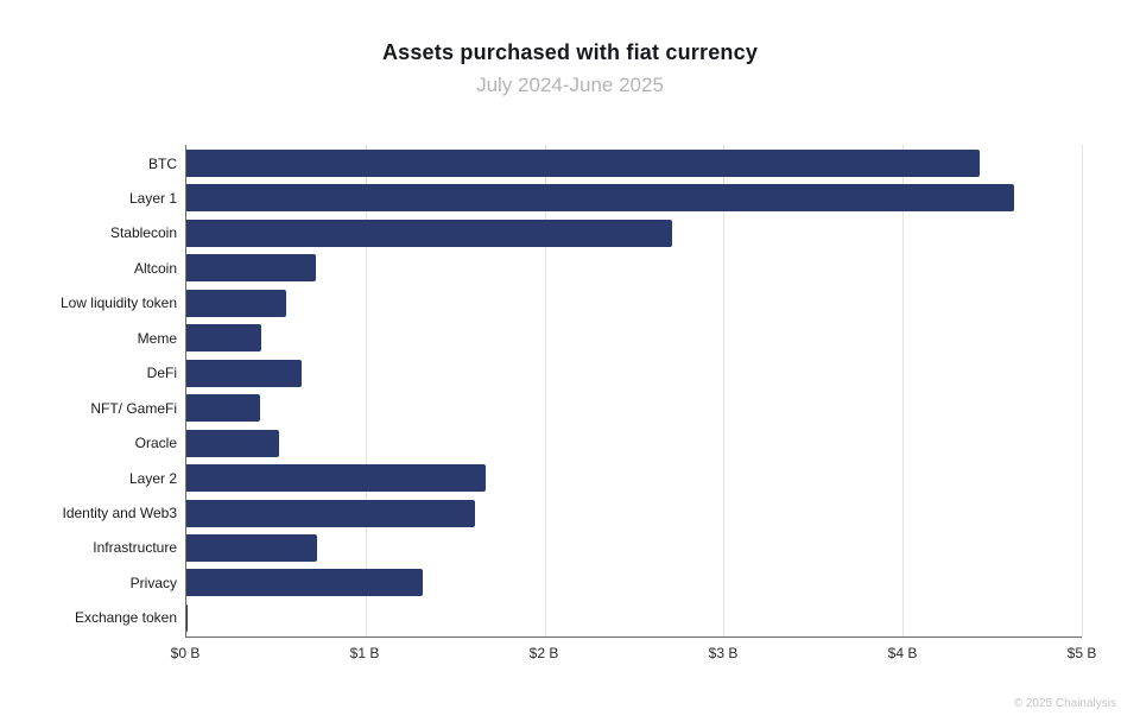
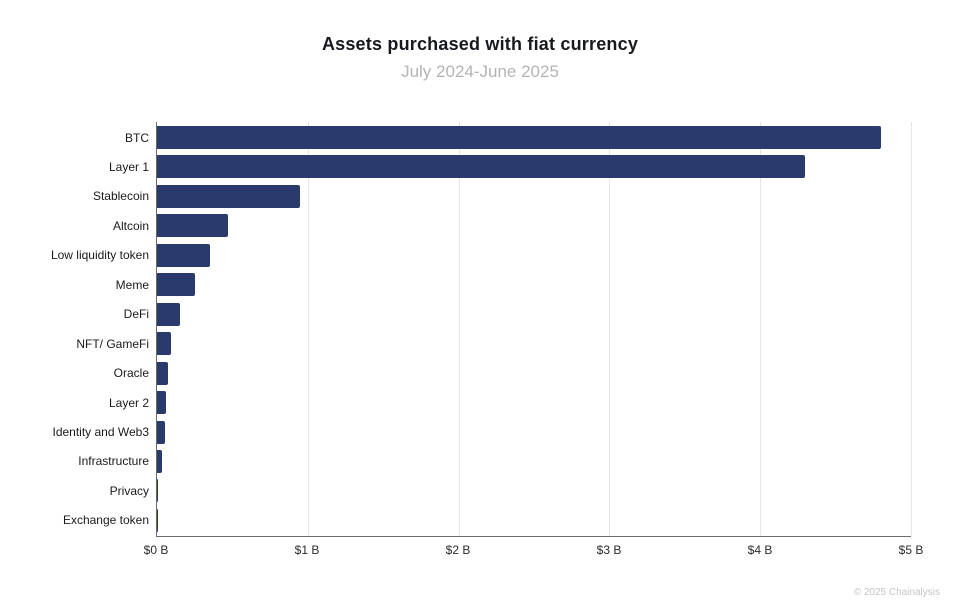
BTC: $4.43B -> $4.80B
Layer 1: $4.62B -> $4.30B
Stablecoin: $2.71B -> $0.95B
Altcoin: $0.72B -> $0.47B
Low liquidity token: $0.56B -> $0.35B
Meme: $0.42B -> $0.25B
DeFi: $0.64B -> $0.15B
NFT/ GameFi: $0.41B -> $0.09B
Oracle: $0.52B -> $0.07B
Layer 2: $1.67B -> $0.06B
Identity and Web3: $1.61B -> $0.05B
Infrastructure: $0.73B -> $0.03B
Privacy: $1.32B -> $0.01B
